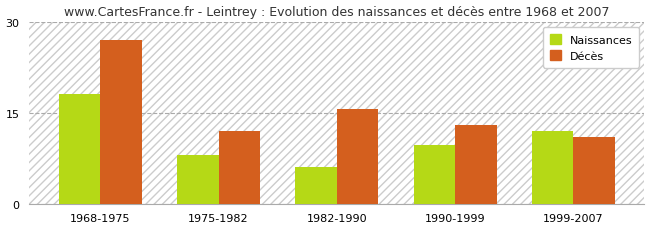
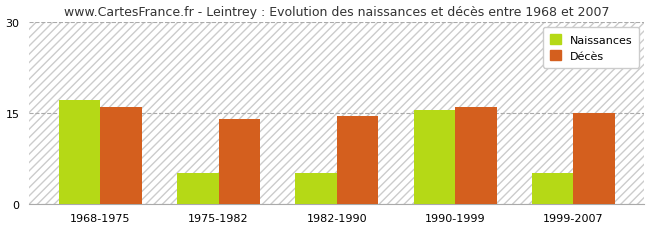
Naissances/1968-1975: 18.0 -> 17.0
Décès/1968-1975: 27.0 -> 16.0
Naissances/1975-1982: 8.0 -> 5.0
Décès/1975-1982: 12.0 -> 14.0
Naissances/1982-1990: 6.0 -> 5.0
Décès/1982-1990: 15.6 -> 14.5
Naissances/1990-1999: 9.6 -> 15.5
Décès/1990-1999: 13.0 -> 16.0
Naissances/1999-2007: 12.0 -> 5.0
Décès/1999-2007: 11.0 -> 15.0
